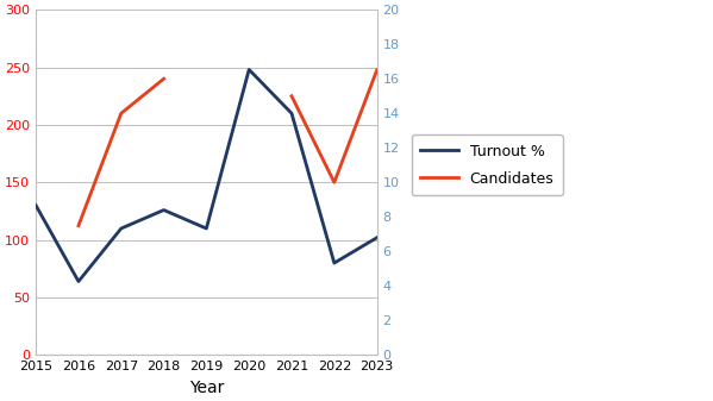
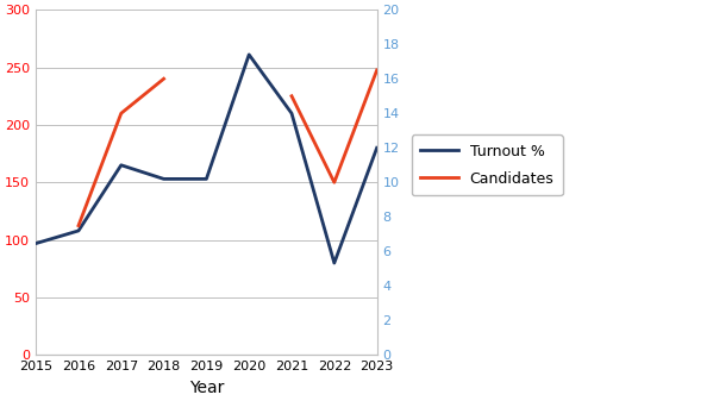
Turnout %/2015: 130 -> 97
Turnout %/2016: 64 -> 108
Turnout %/2017: 110 -> 165
Turnout %/2018: 126 -> 153
Turnout %/2019: 110 -> 153
Turnout %/2020: 248 -> 261
Turnout %/2023: 102 -> 180
